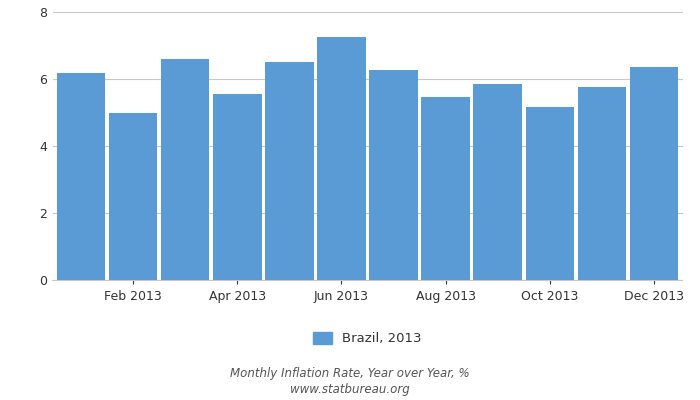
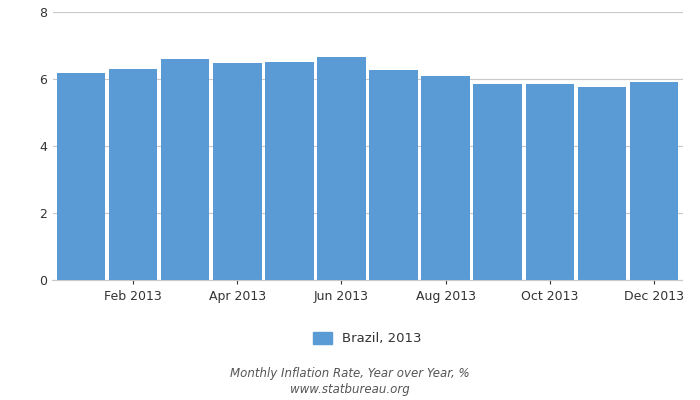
Feb 2013: 5.00 -> 6.31
Apr 2013: 5.55 -> 6.49
Jun 2013: 7.25 -> 6.67
Aug 2013: 5.45 -> 6.09
Oct 2013: 5.15 -> 5.84
Dec 2013: 6.35 -> 5.91
